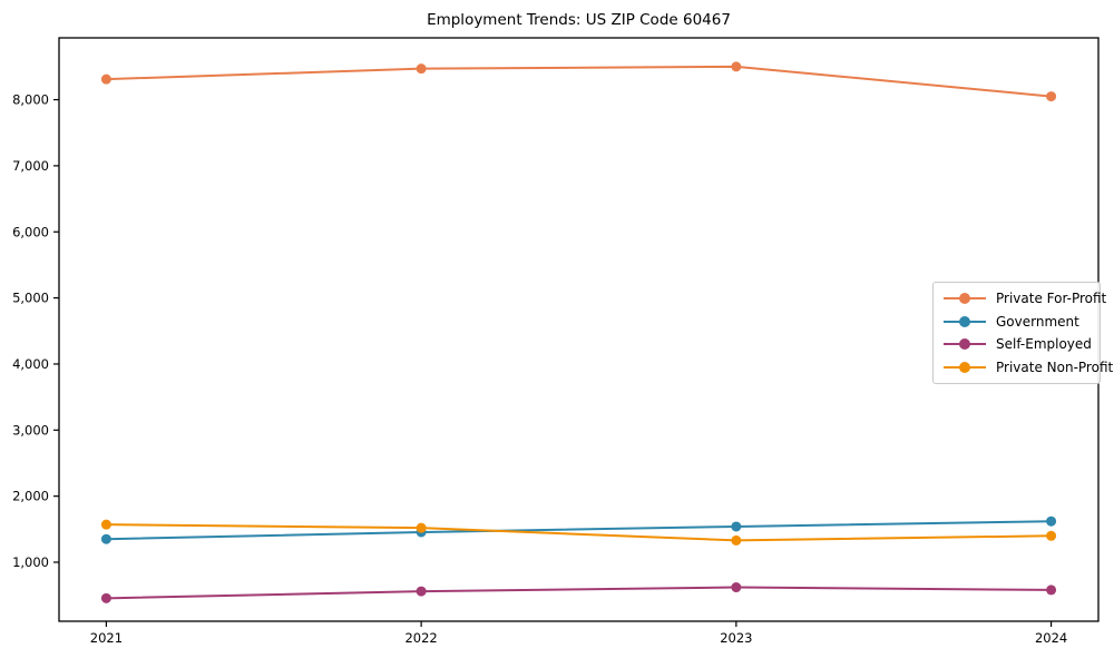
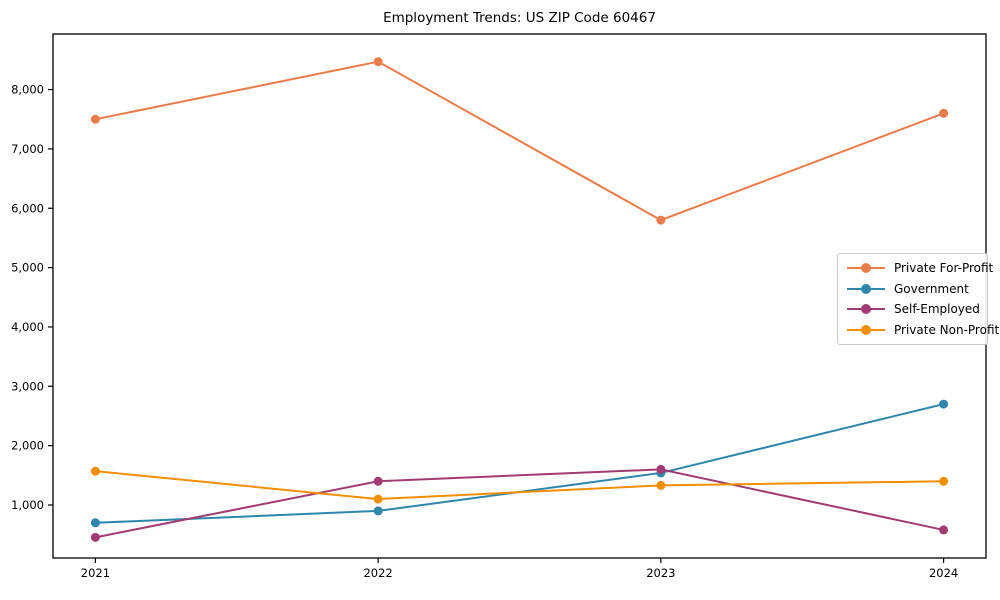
Private For-Profit/2021: 8300 -> 7500
Government/2021: 1400 -> 700
Government/2022: 1500 -> 900
Self-Employed/2022: 600 -> 1400
Private Non-Profit/2022: 1500 -> 1100
Private For-Profit/2023: 8500 -> 5800
Self-Employed/2023: 600 -> 1600
Private For-Profit/2024: 8000 -> 7600
Government/2024: 1600 -> 2700
